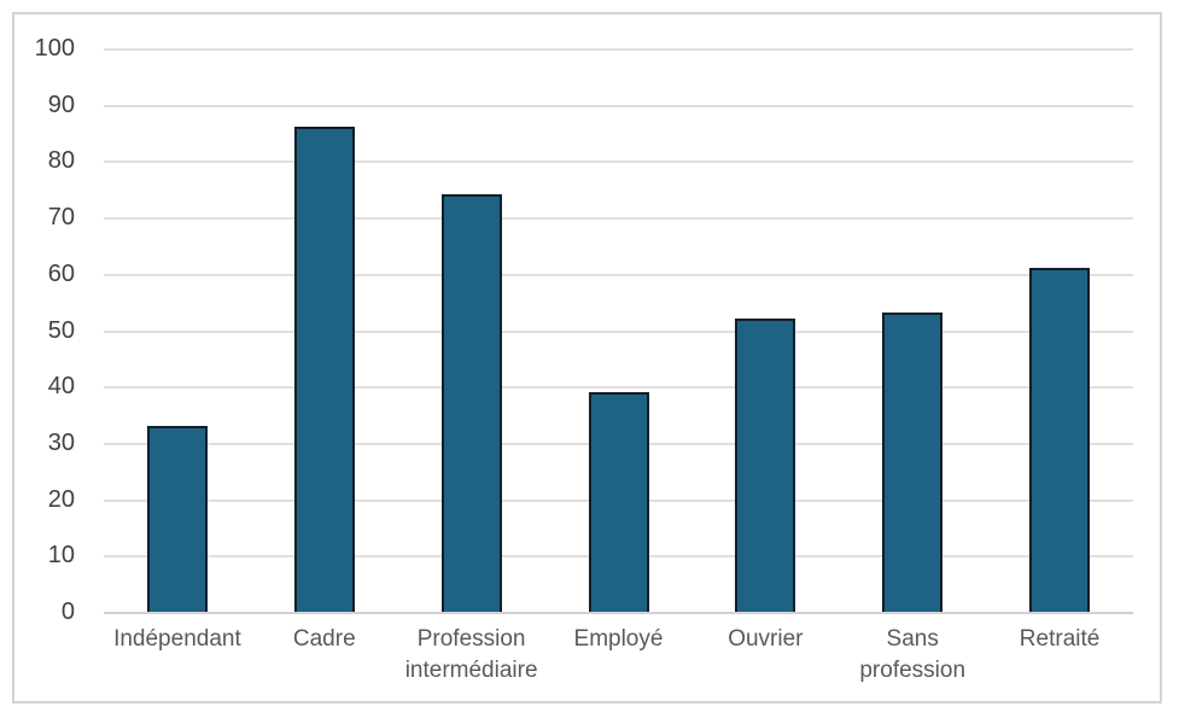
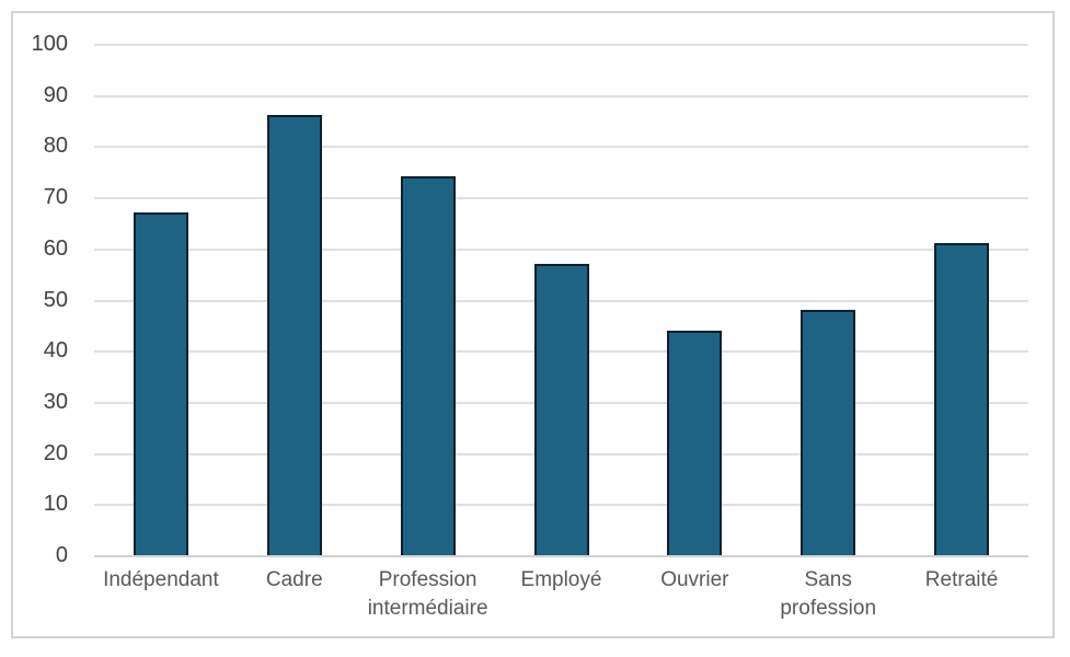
Indépendant: 33 -> 67
Employé: 39 -> 57
Ouvrier: 52 -> 44
Sans profession: 53 -> 48
